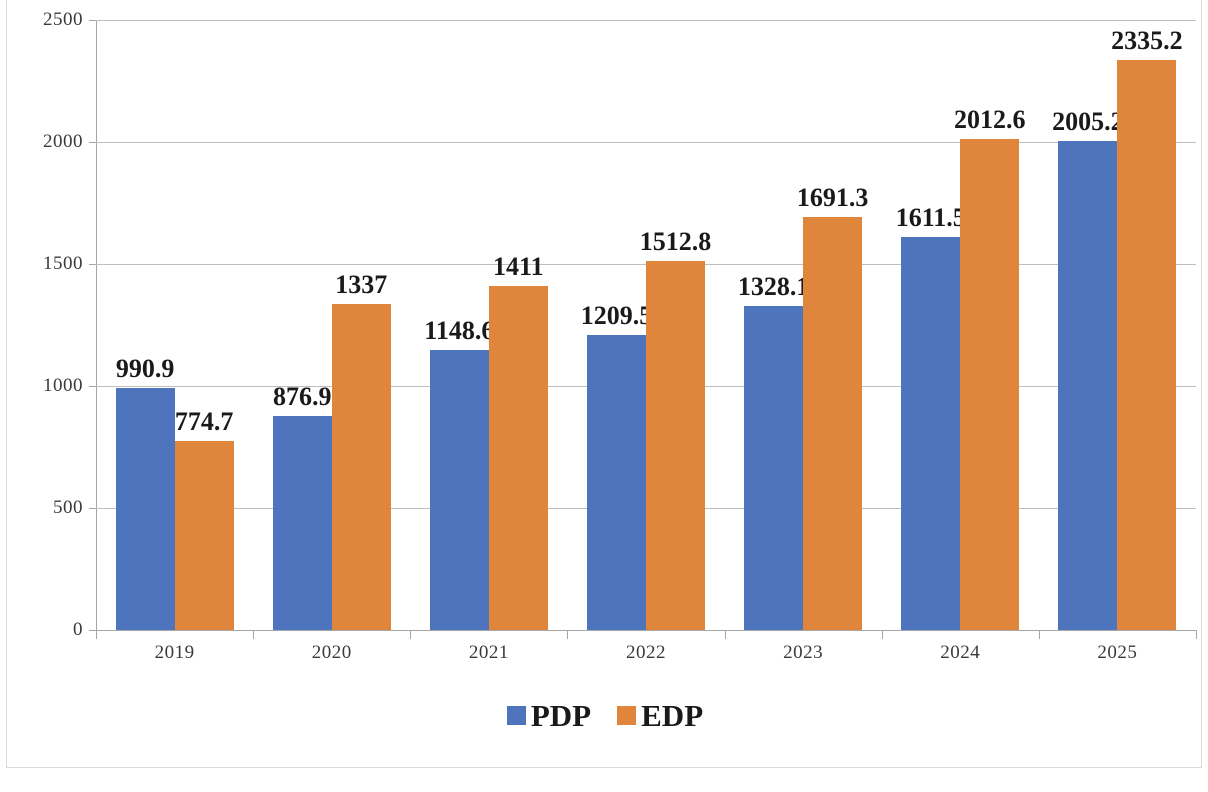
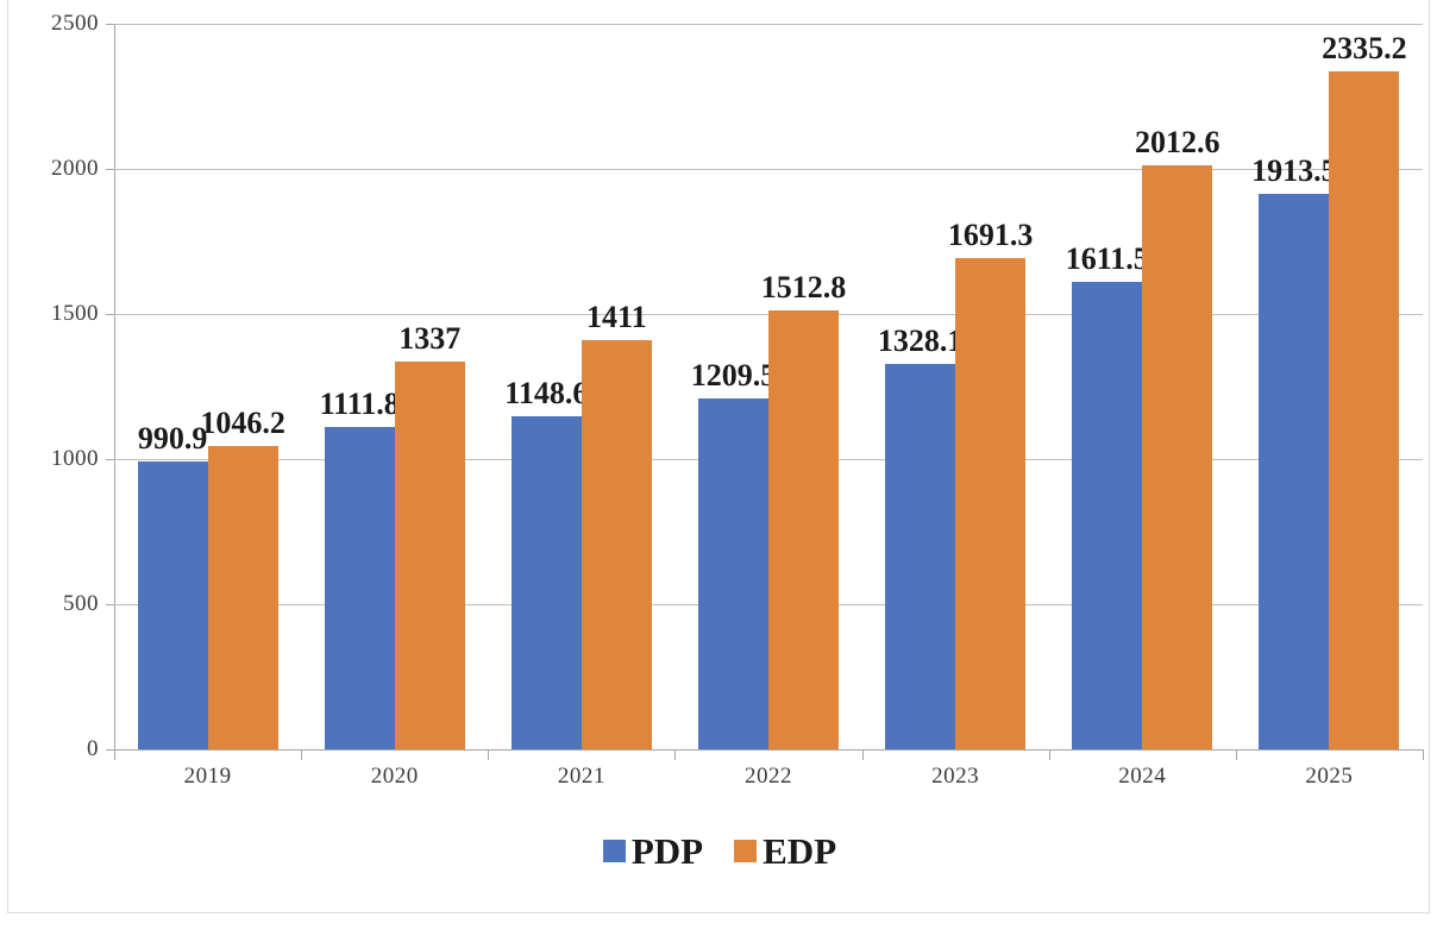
EDP/2019: 774.7 -> 1046.2
PDP/2020: 876.9 -> 1111.8
PDP/2025: 2005.2 -> 1913.5
